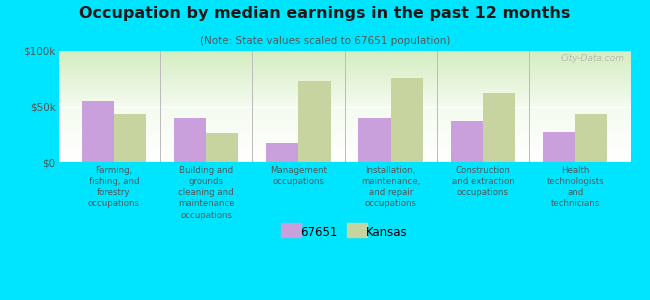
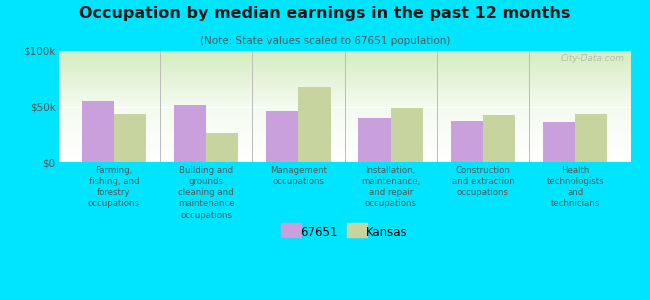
67651/Building and grounds cleaning and maintenance occupations: $40k -> $51k
67651/Management occupations: $17k -> $46k
Kansas/Management occupations: $73k -> $68k
Kansas/Installation, maintenance, and repair occupations: $76k -> $49k
Kansas/Construction and extraction occupations: $62k -> $42k
67651/Health technologists and technicians: $27k -> $36k
